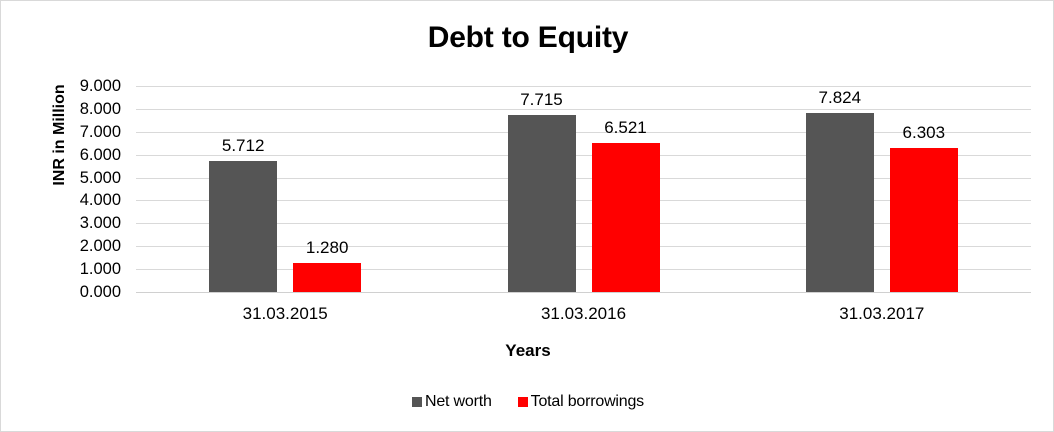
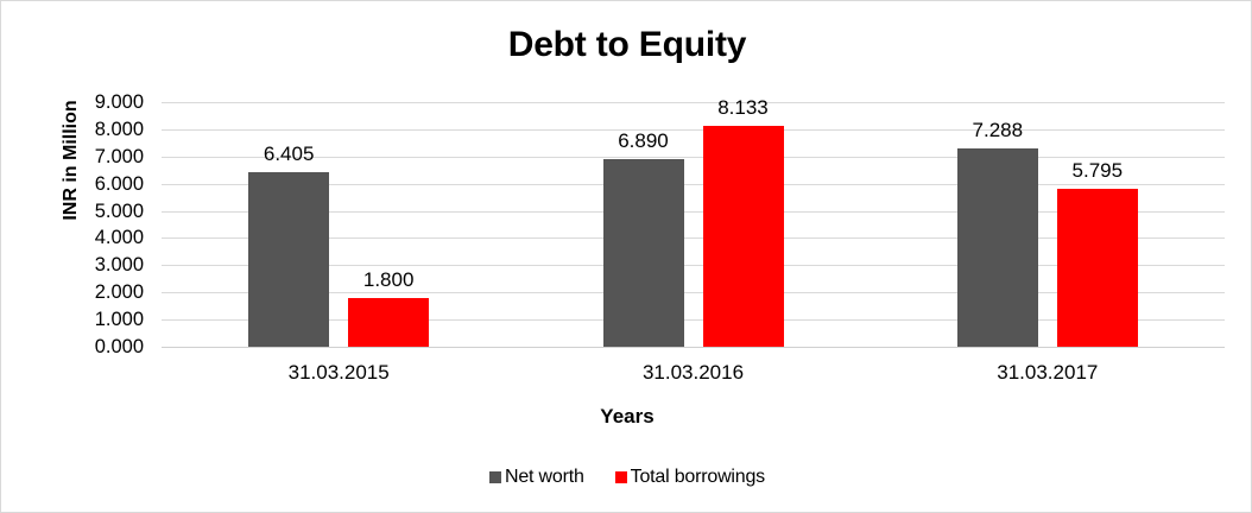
Net worth/31.03.2015: 5.712 -> 6.405
Total borrowings/31.03.2015: 1.280 -> 1.800
Net worth/31.03.2016: 7.715 -> 6.890
Total borrowings/31.03.2016: 6.521 -> 8.133
Net worth/31.03.2017: 7.824 -> 7.288
Total borrowings/31.03.2017: 6.303 -> 5.795
